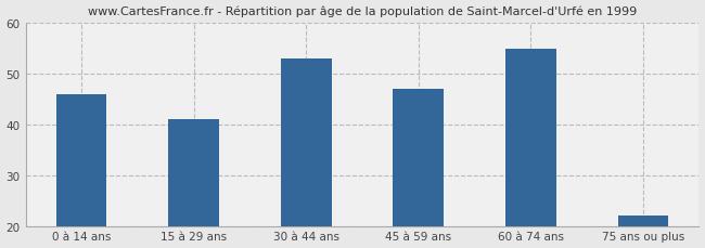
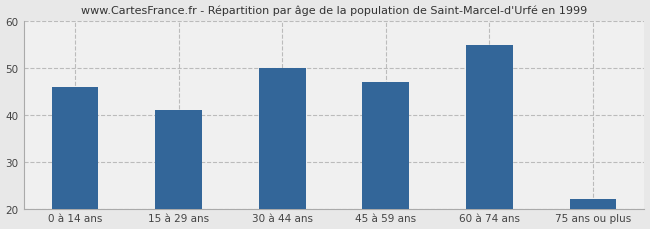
30 à 44 ans: 53 -> 50
